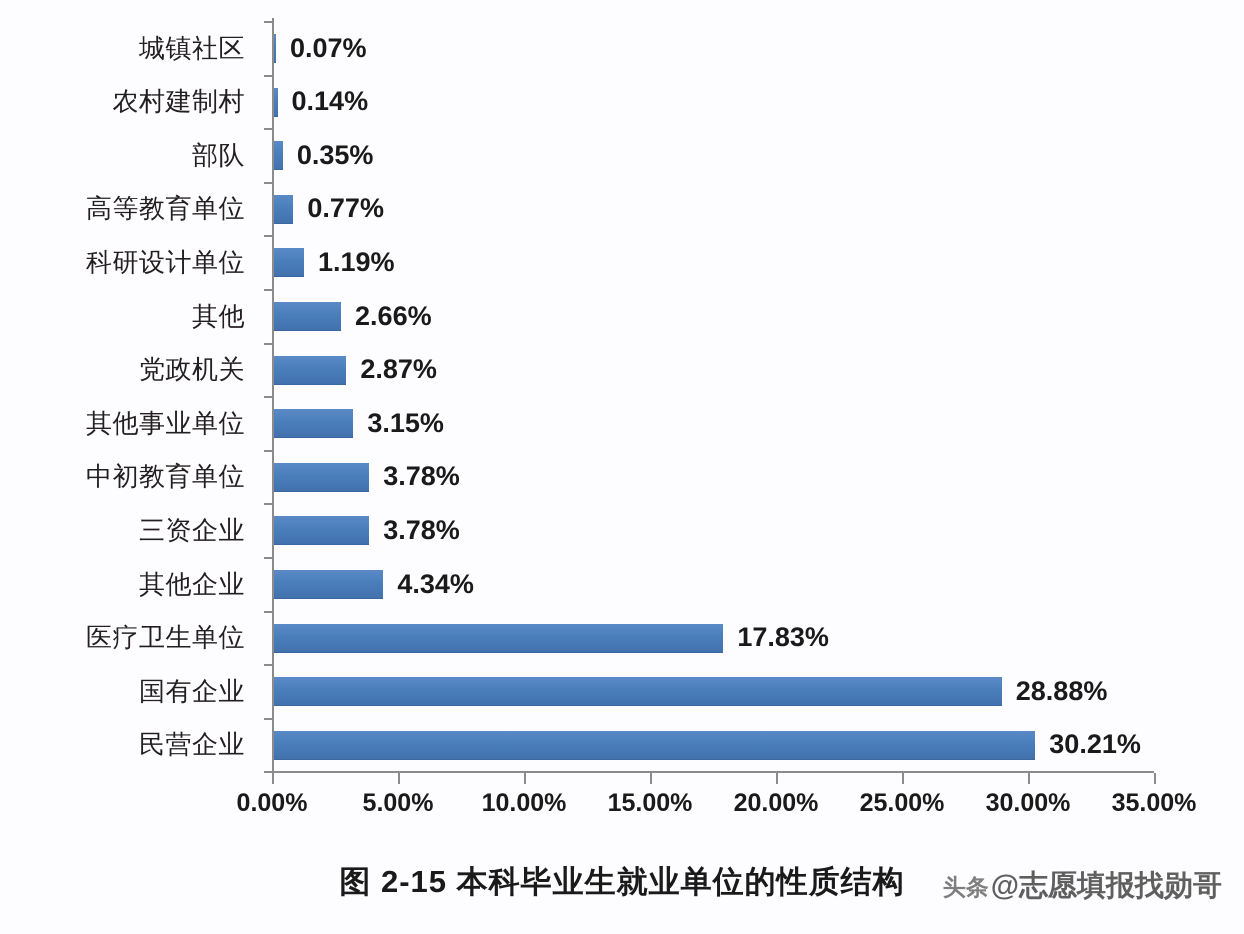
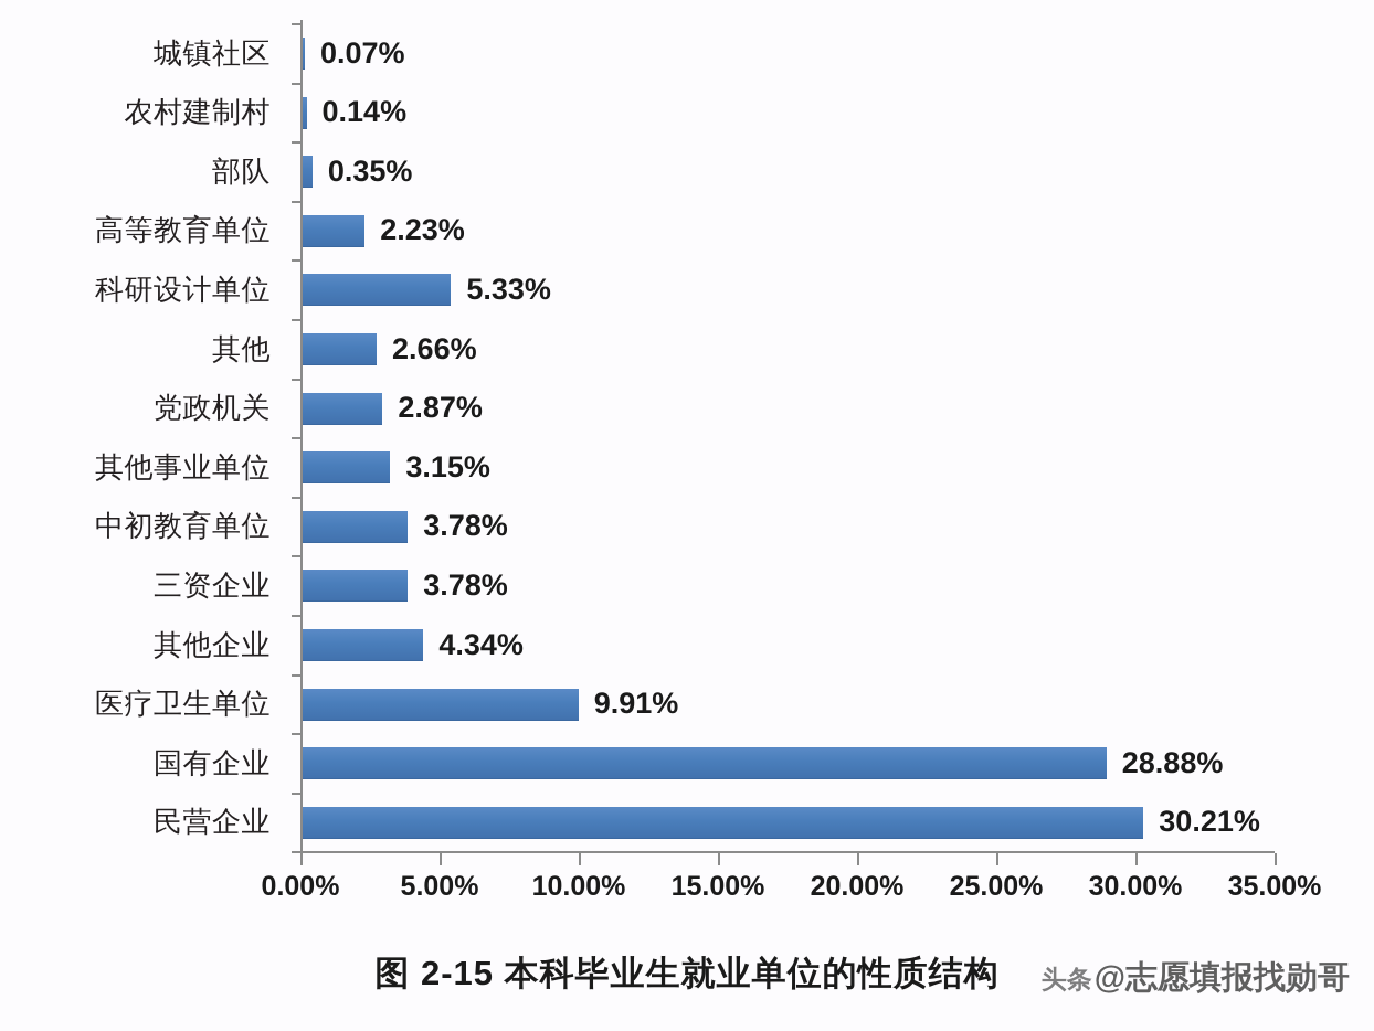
高等教育单位: 0.77% -> 2.23%
科研设计单位: 1.19% -> 5.33%
医疗卫生单位: 17.83% -> 9.91%
